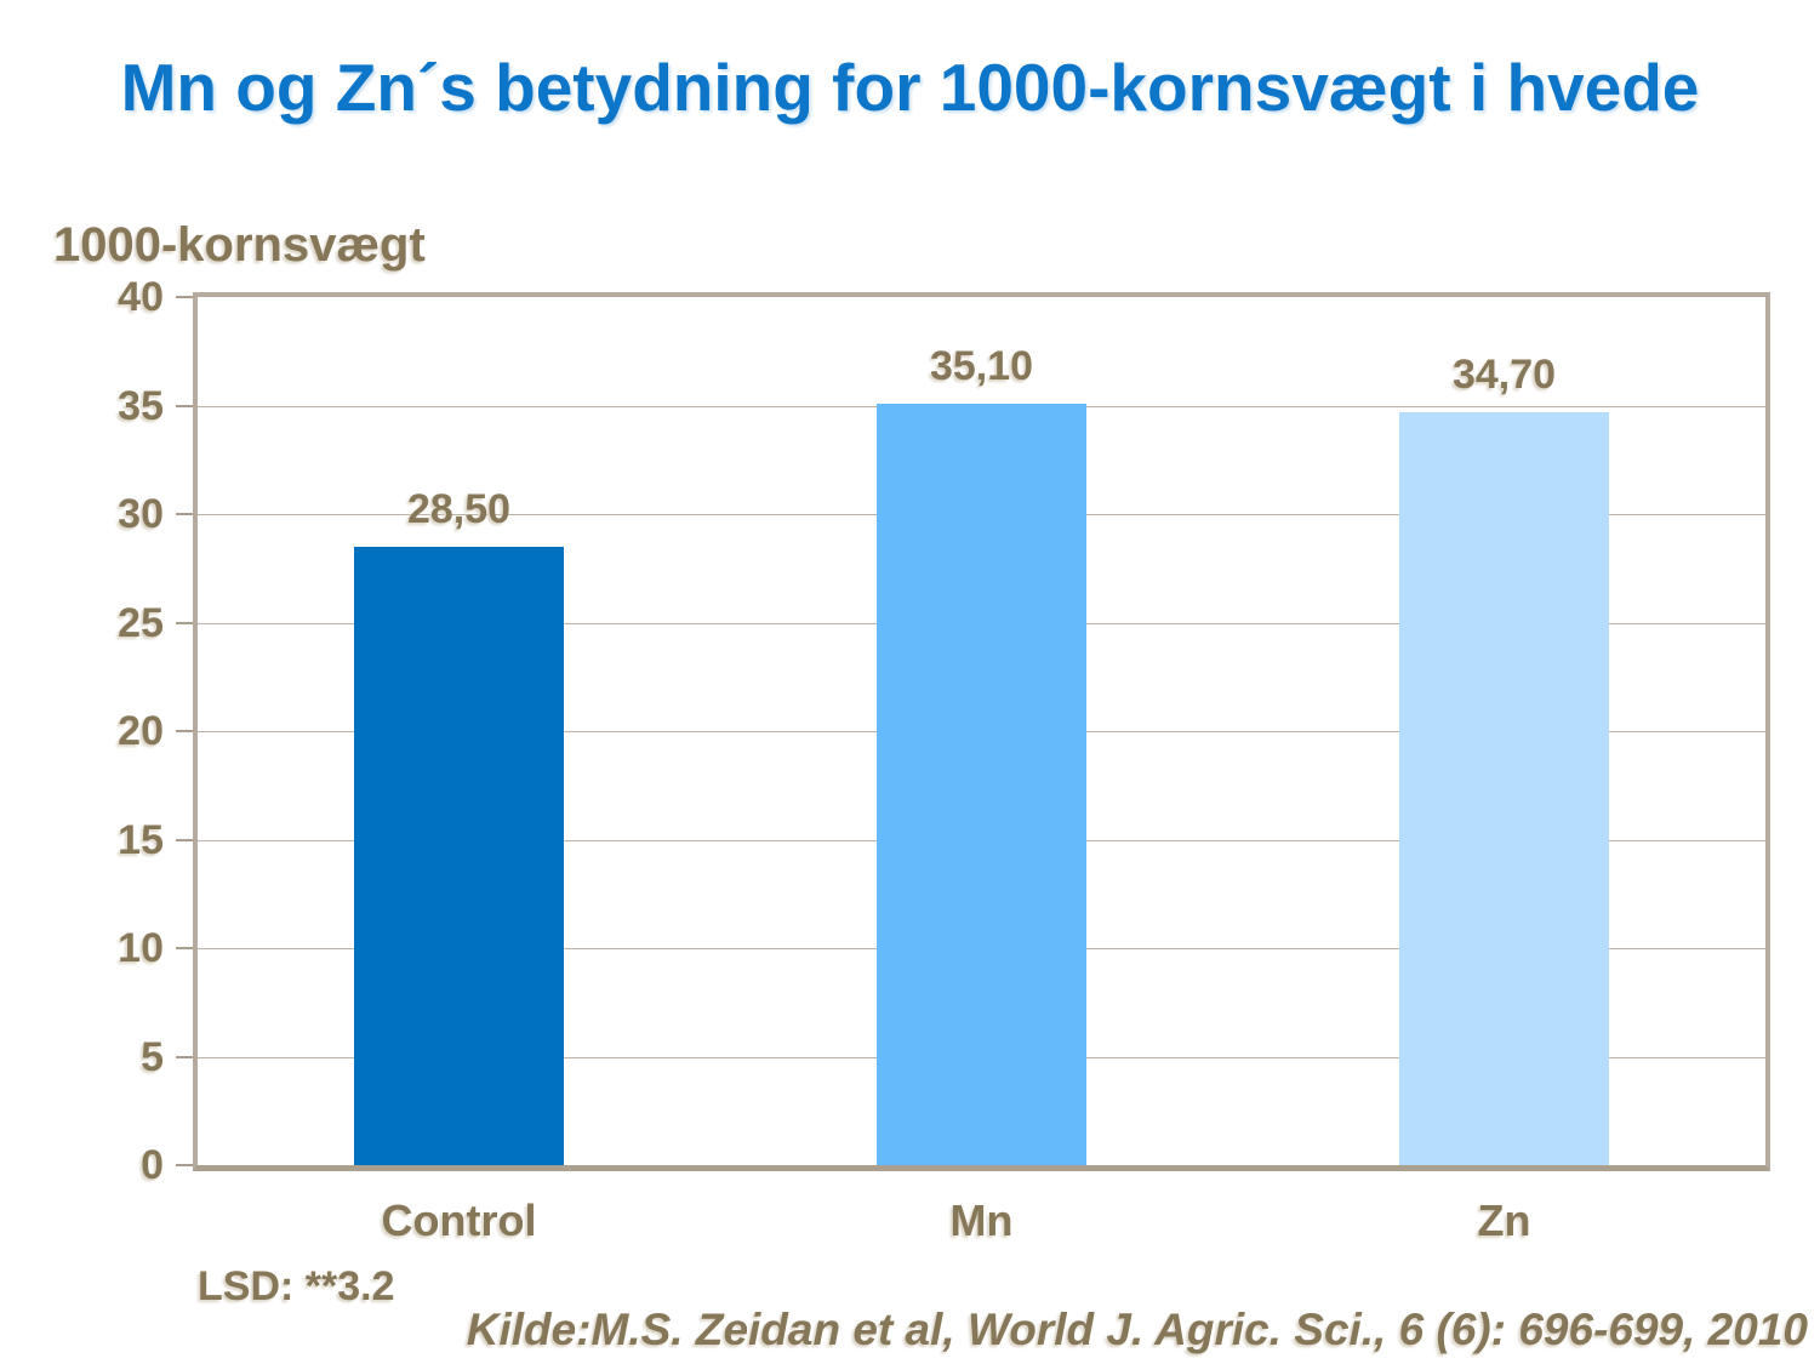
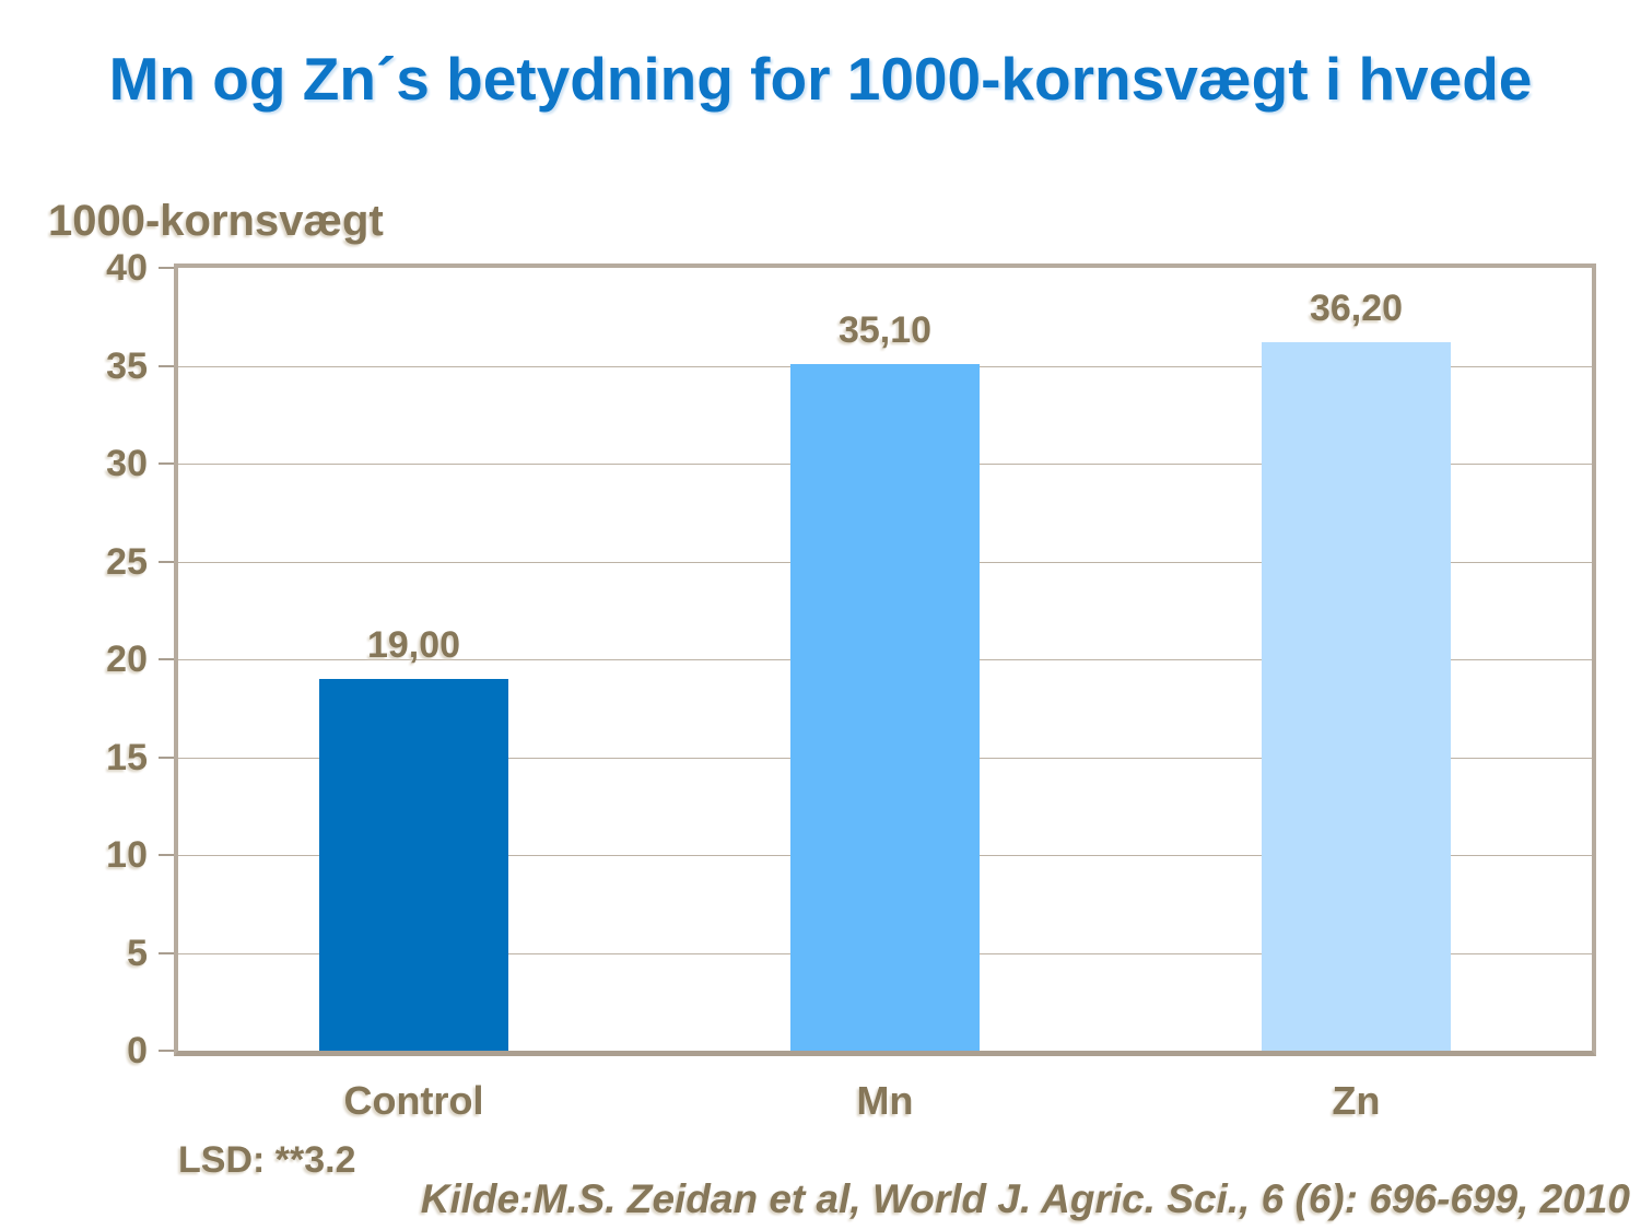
Control: 28,50 -> 19,00
Zn: 34,70 -> 36,20
